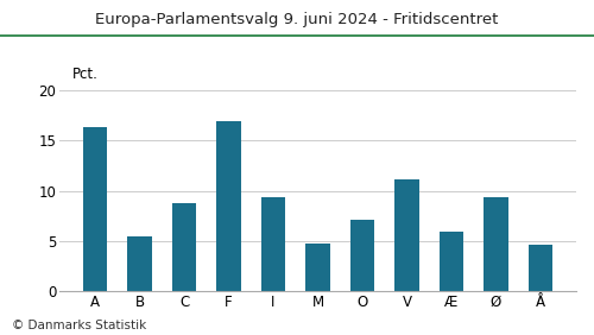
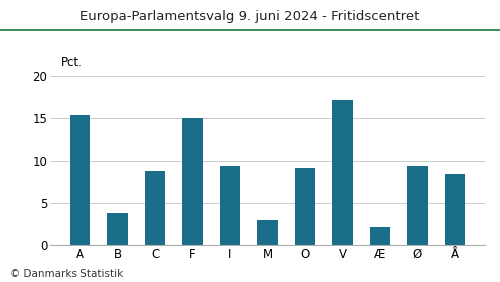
A: 16.4 -> 15.4
B: 5.5 -> 3.8
F: 17.0 -> 15.0
M: 4.8 -> 3.0
O: 7.1 -> 9.2
V: 11.2 -> 17.2
Æ: 6.0 -> 2.2
Å: 4.7 -> 8.4
